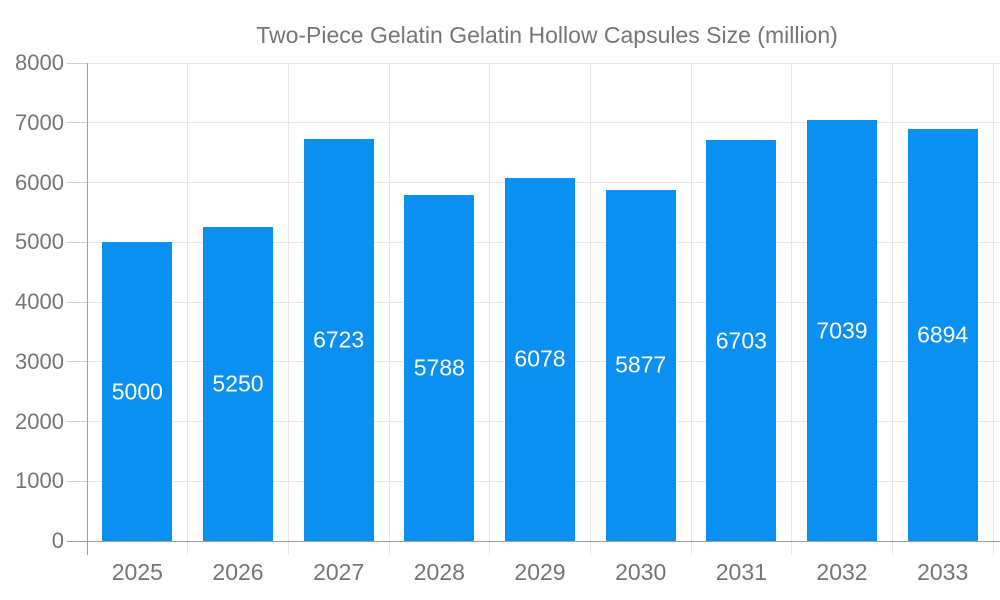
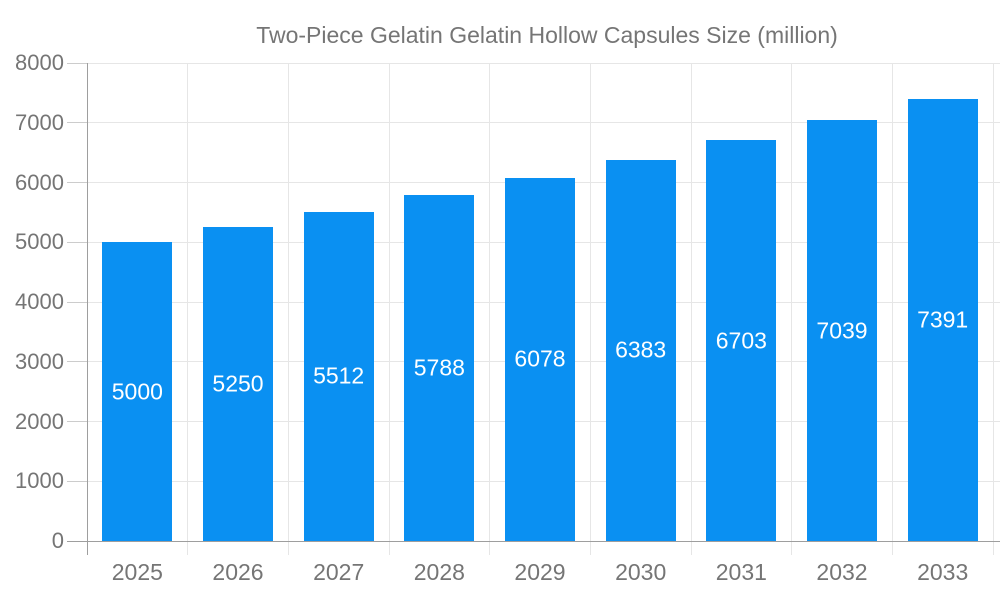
2027: 6723 -> 5512
2030: 5877 -> 6383
2033: 6894 -> 7391
